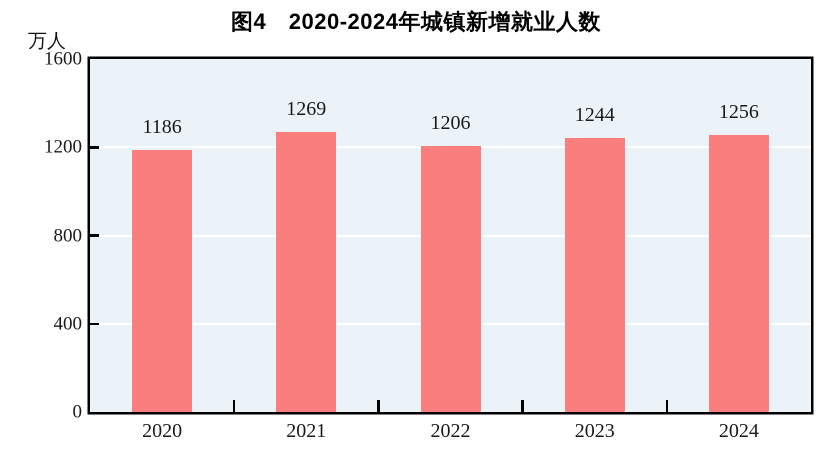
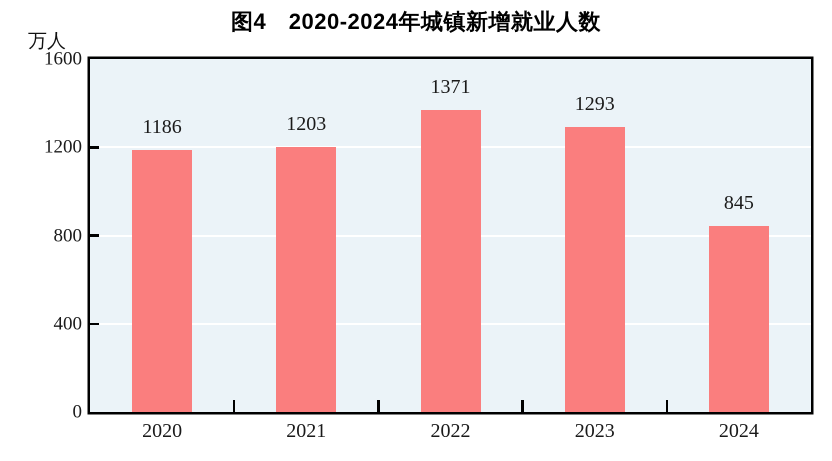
2021: 1269 -> 1203
2022: 1206 -> 1371
2023: 1244 -> 1293
2024: 1256 -> 845
